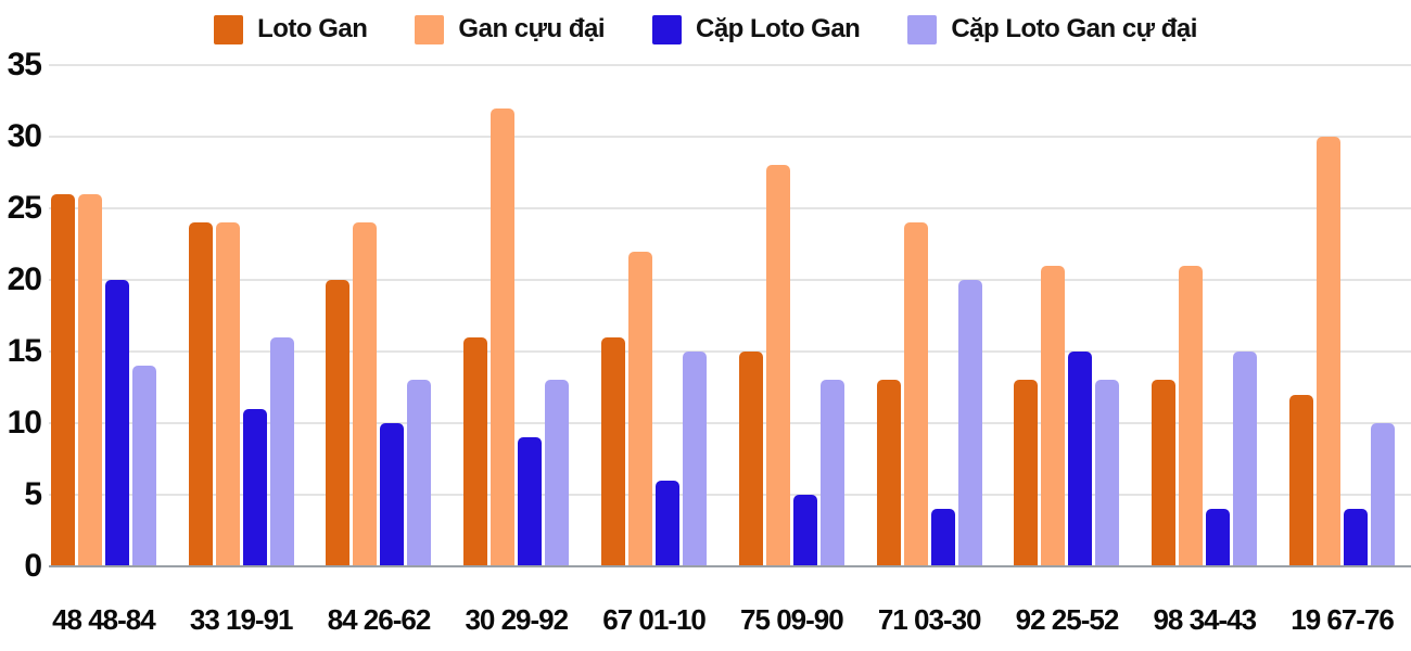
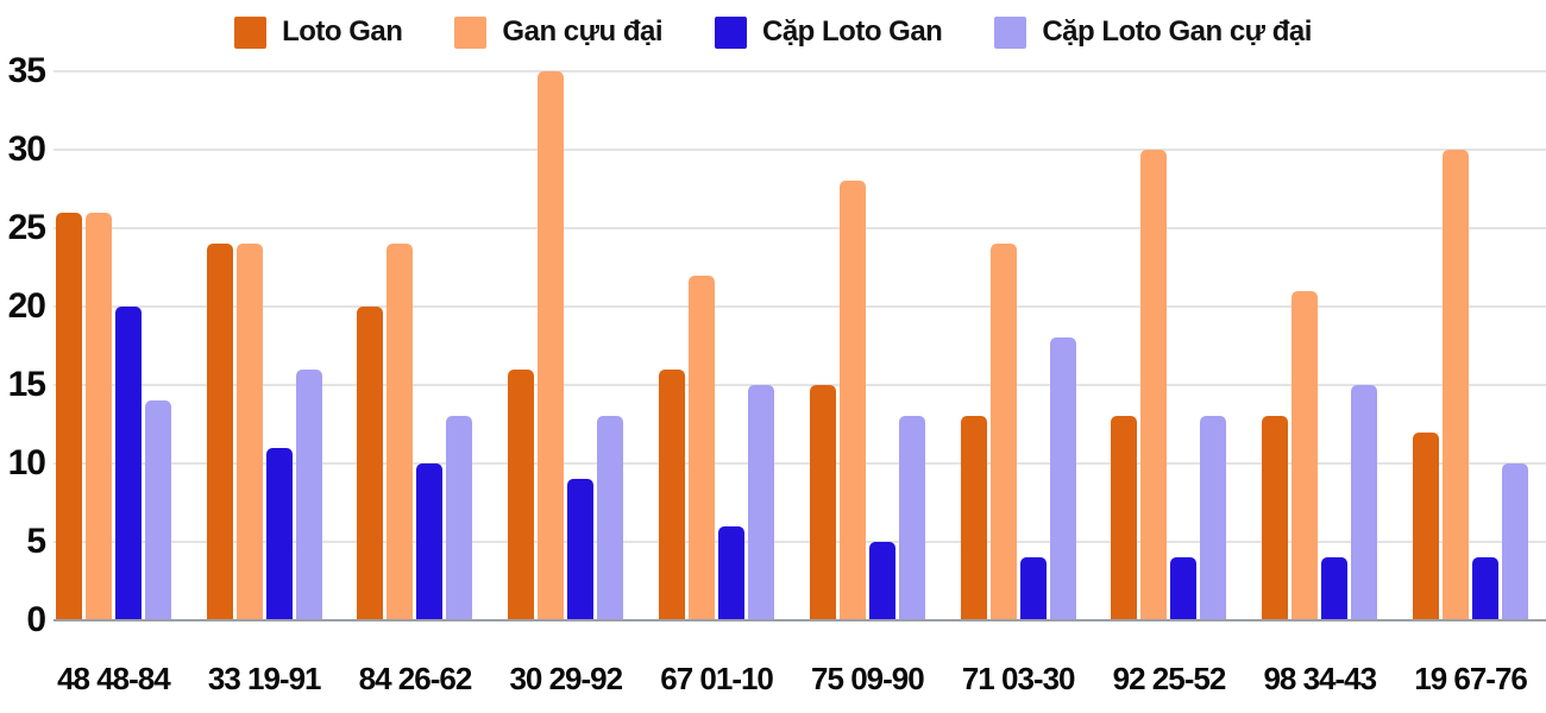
Gan cựu đại/30 29-92: 32 -> 35
Cặp Loto Gan cự đại/71 03-30: 20 -> 18
Gan cựu đại/92 25-52: 21 -> 30
Cặp Loto Gan/92 25-52: 15 -> 4
